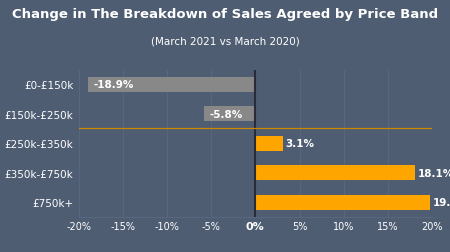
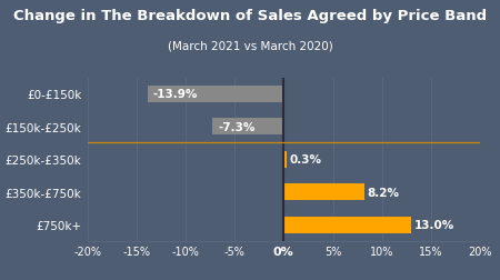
£0-£150k: -18.9% -> -13.9%
£150k-£250k: -5.8% -> -7.3%
£250k-£350k: 3.1% -> 0.3%
£350k-£750k: 18.1% -> 8.2%
£750k+: 19.8% -> 13.0%
